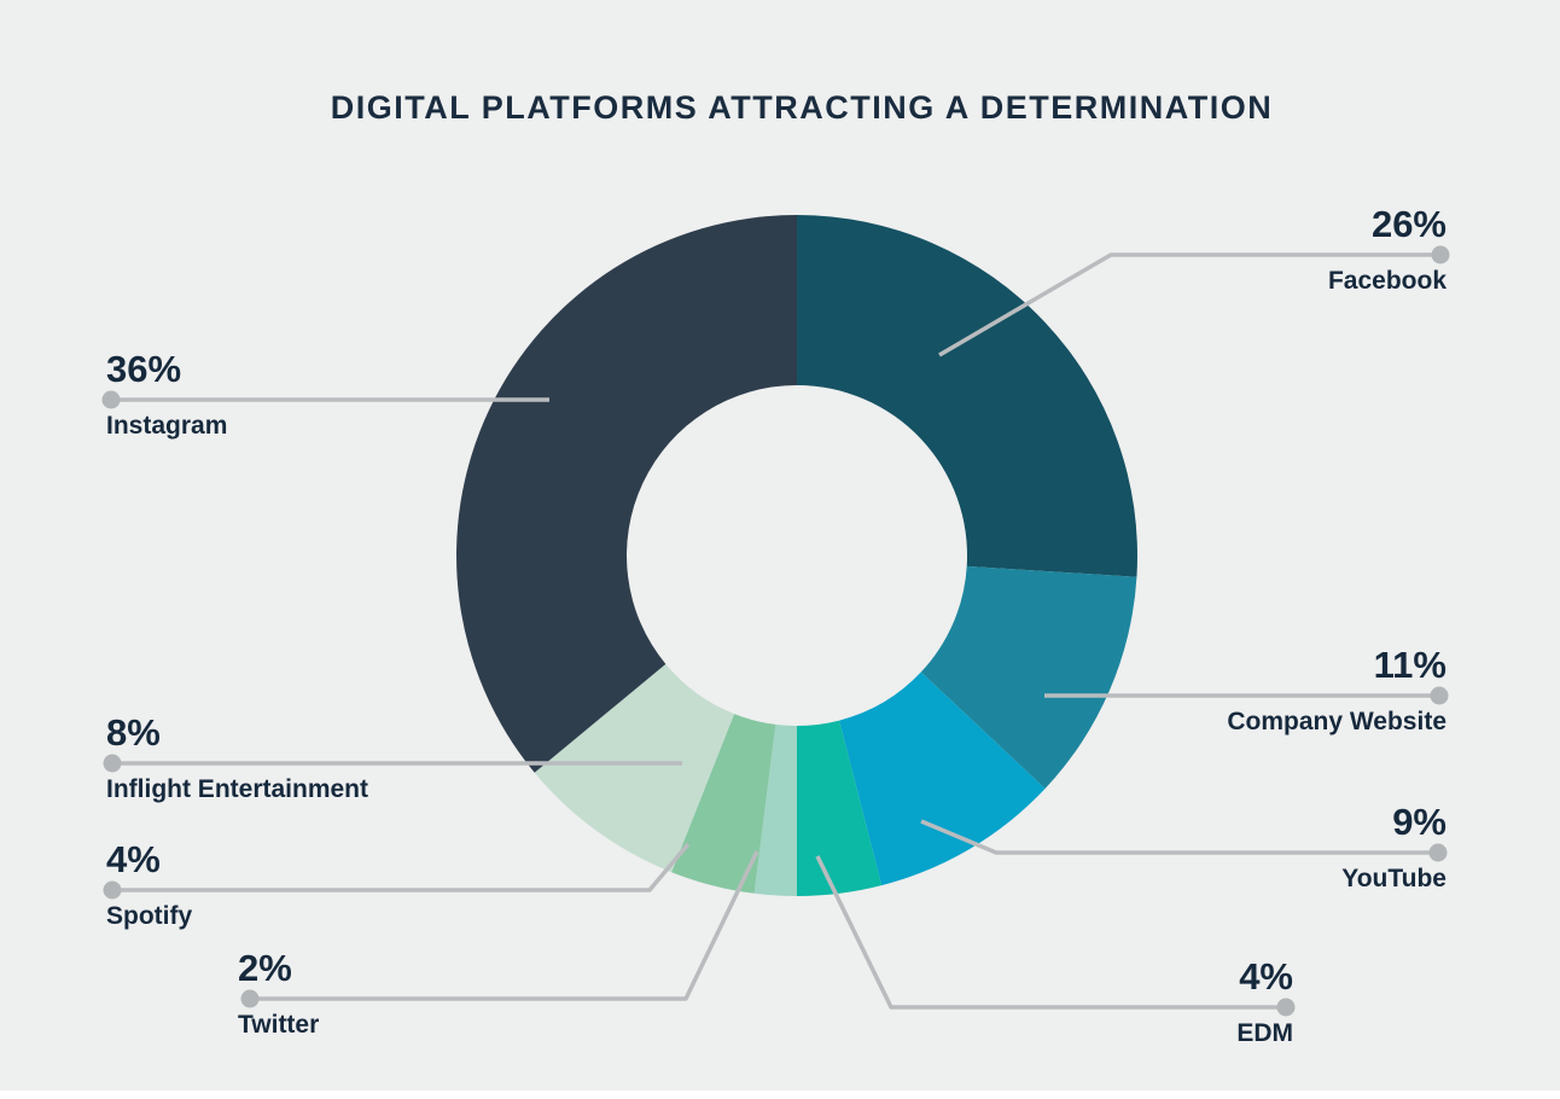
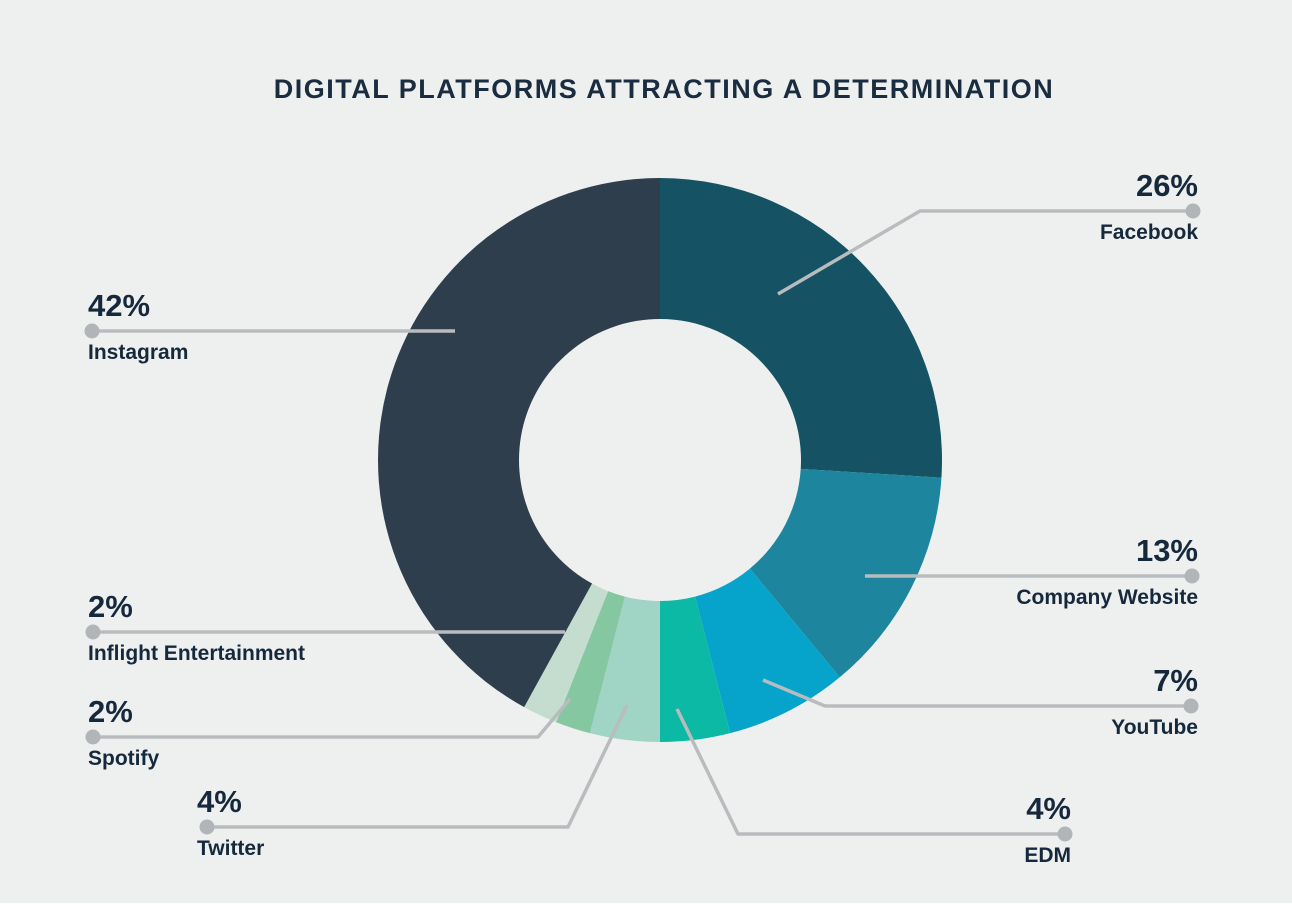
Company Website: 11% -> 13%
YouTube: 9% -> 7%
Twitter: 2% -> 4%
Spotify: 4% -> 2%
Inflight Entertainment: 8% -> 2%
Instagram: 36% -> 42%
